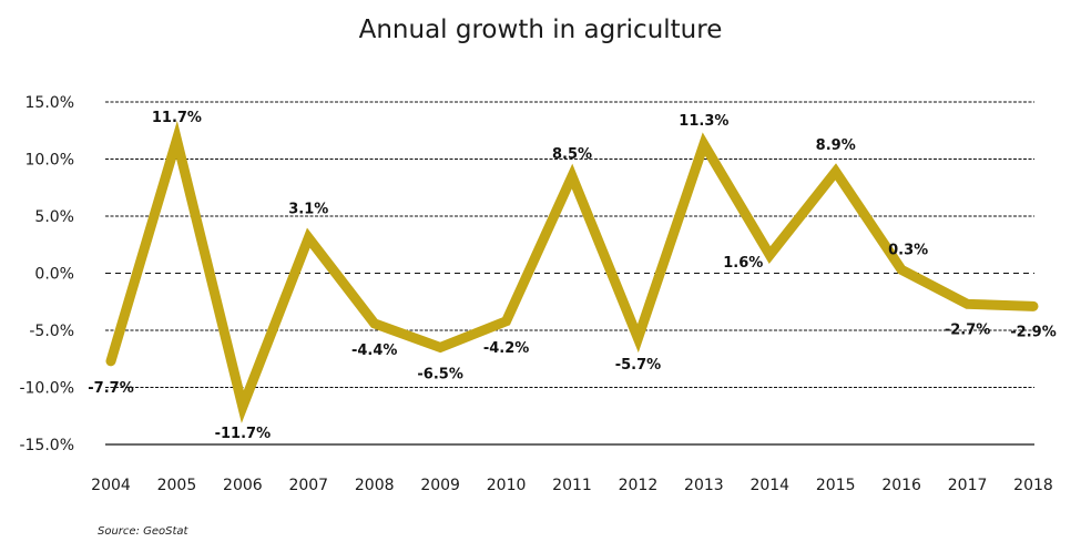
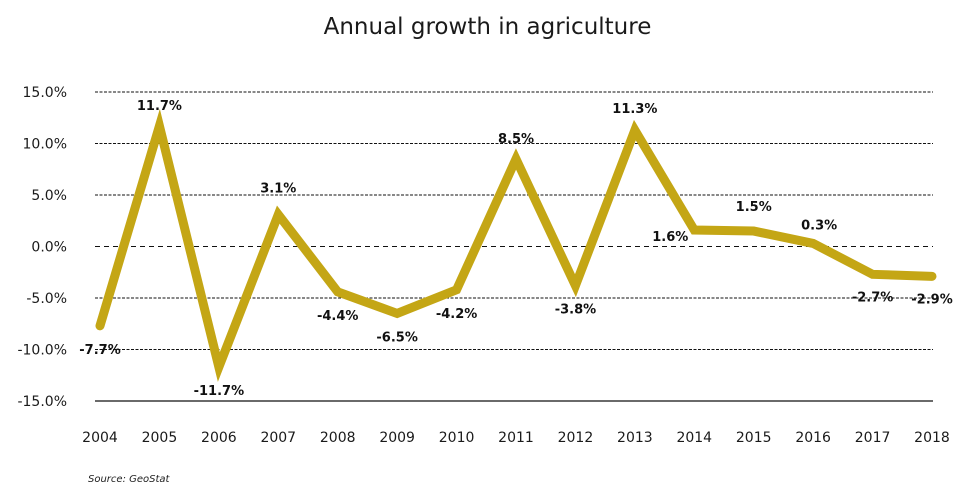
2012: -5.7% -> -3.8%
2015: 8.9% -> 1.5%
